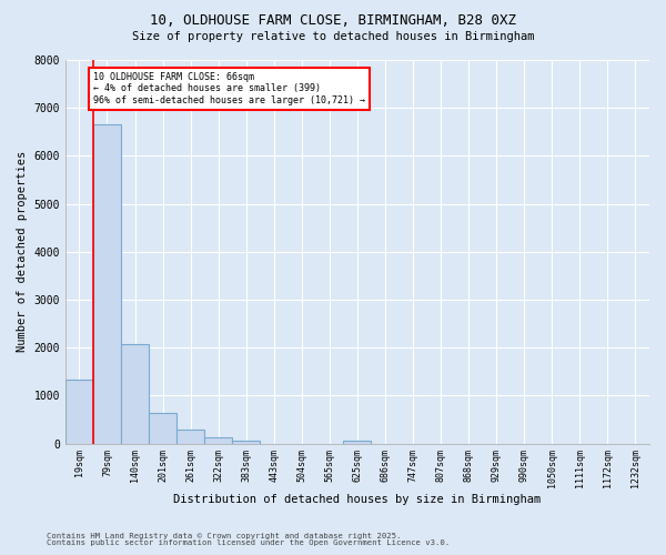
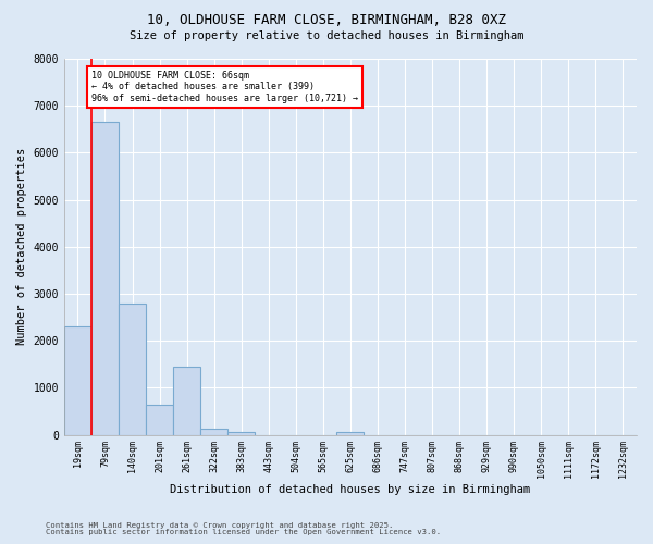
19sqm: 1330 -> 2300
140sqm: 2080 -> 2800
261sqm: 300 -> 1450
